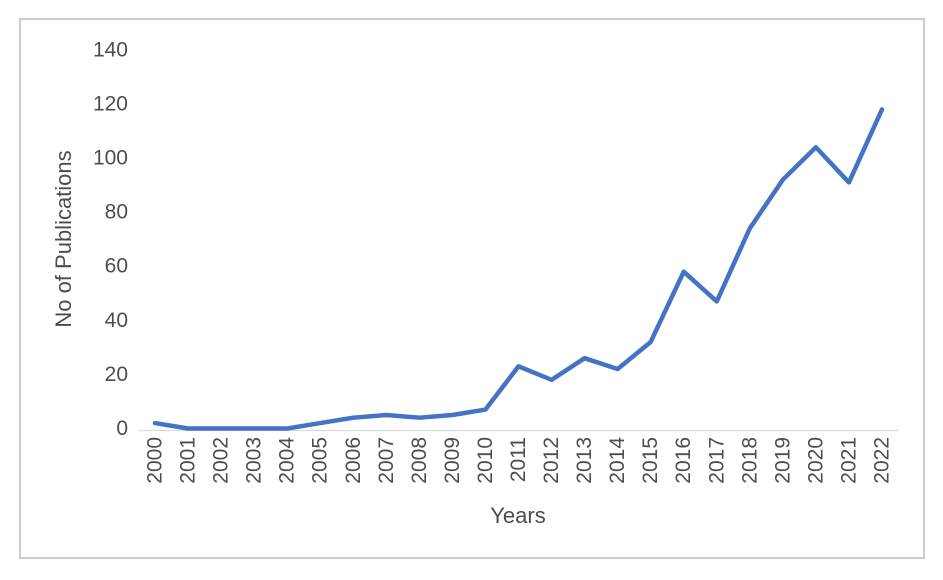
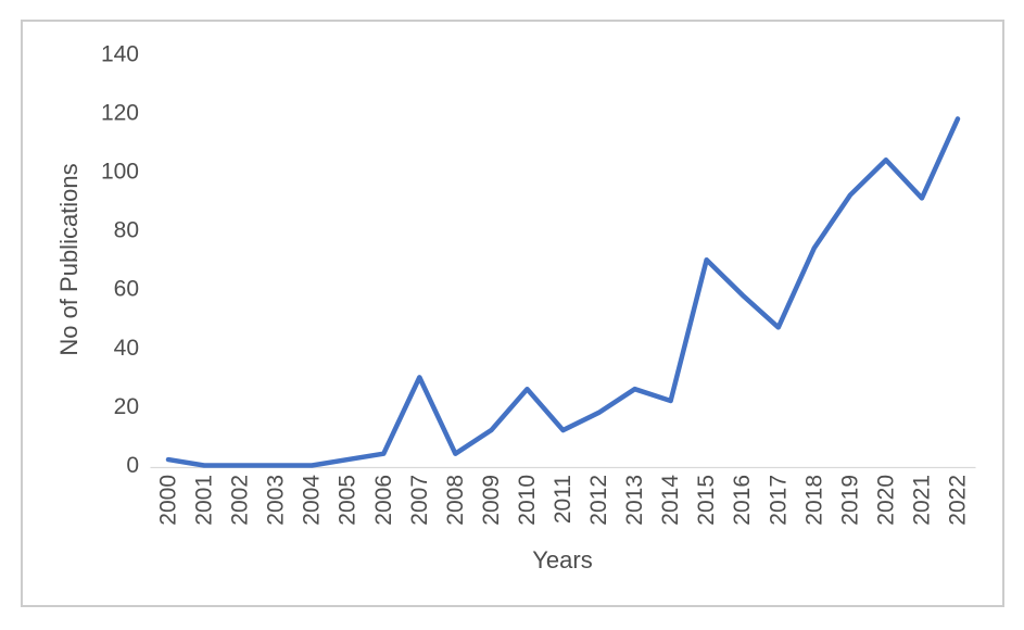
2007: 5 -> 30
2009: 5 -> 12
2010: 7 -> 26
2011: 23 -> 12
2015: 32 -> 70
